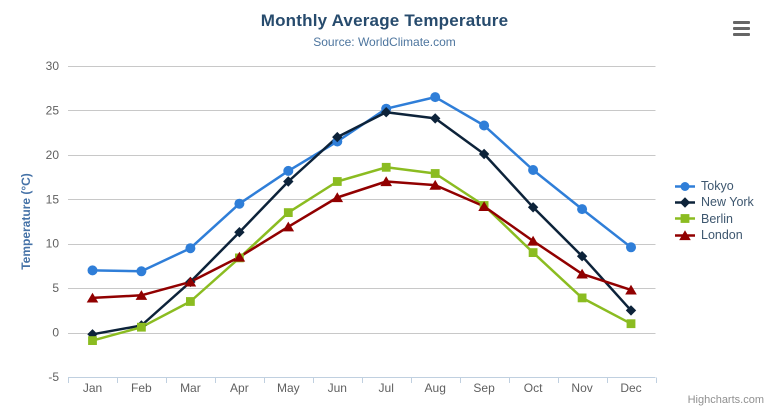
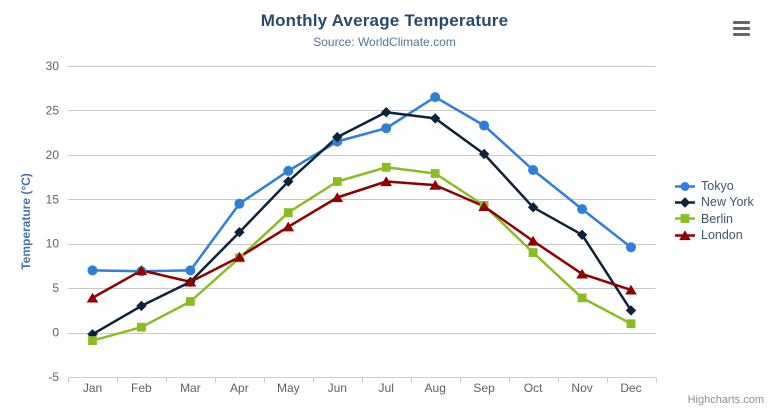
New York/Feb: 1 -> 3
London/Feb: 4 -> 7
Tokyo/Mar: 10 -> 7
Tokyo/Jul: 25 -> 23
New York/Nov: 9 -> 11
